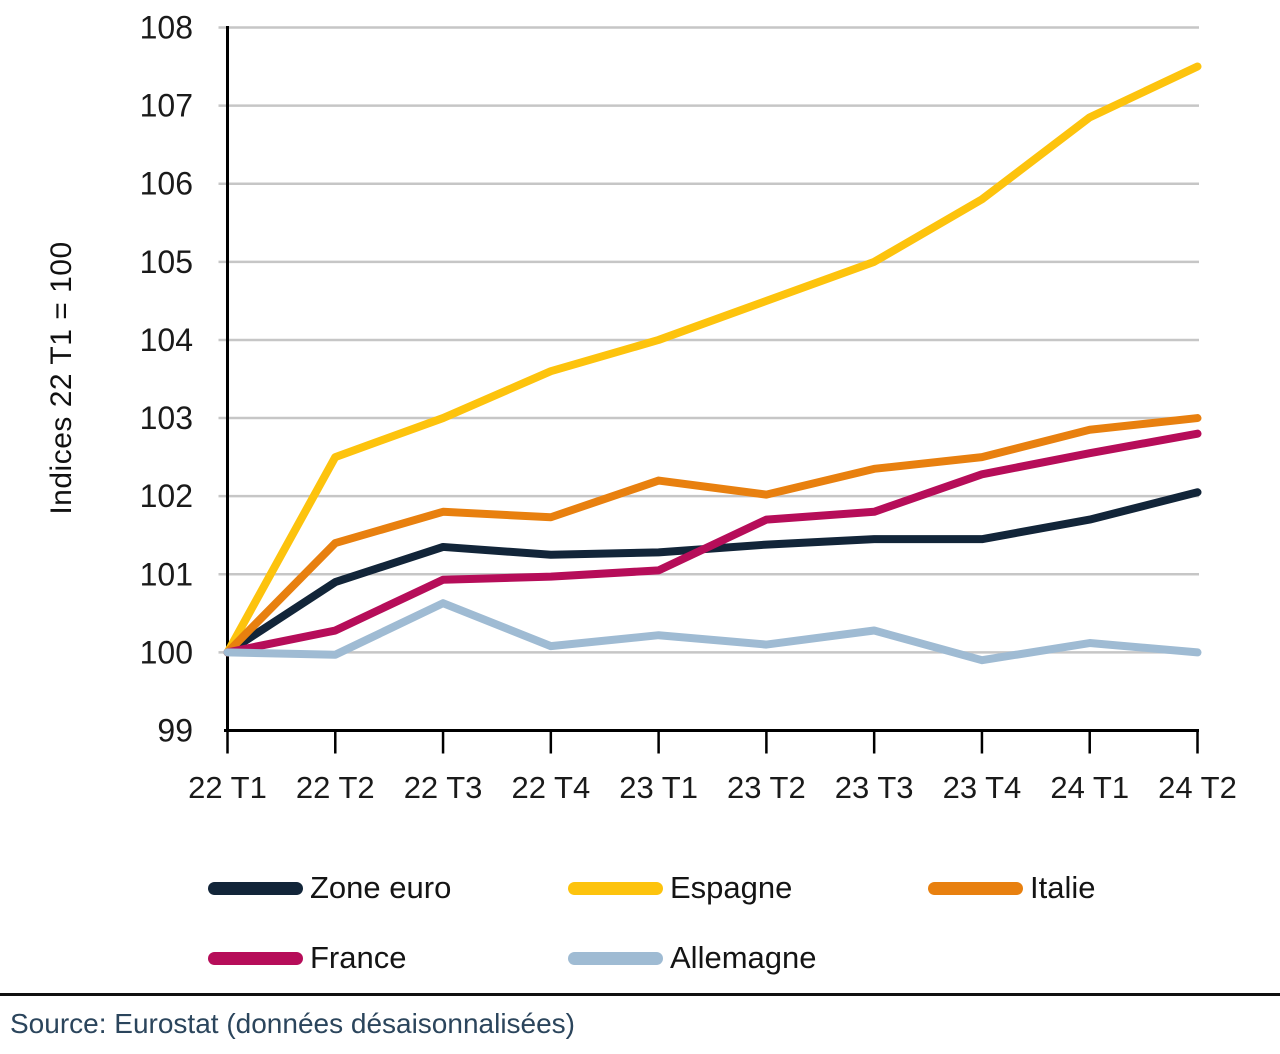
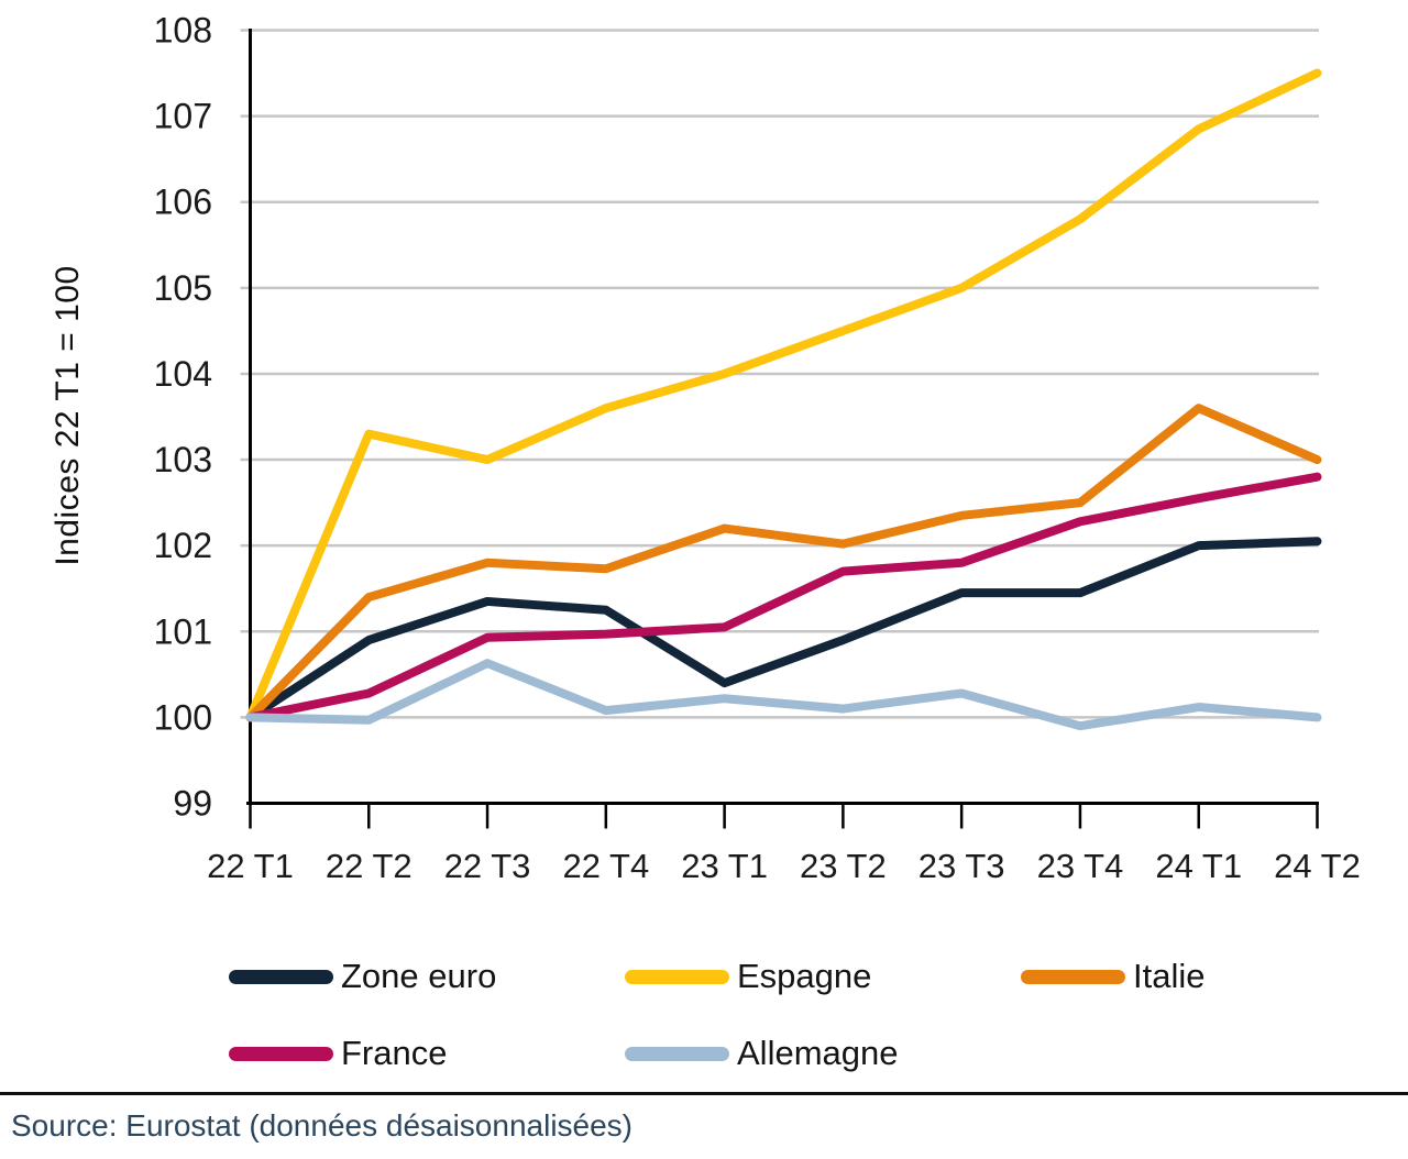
Espagne/22 T2: 102.5 -> 103.3
Zone euro/23 T1: 101.3 -> 100.4
Zone euro/23 T2: 101.4 -> 100.9
Zone euro/24 T1: 101.7 -> 102.0
Italie/24 T1: 102.8 -> 103.6
